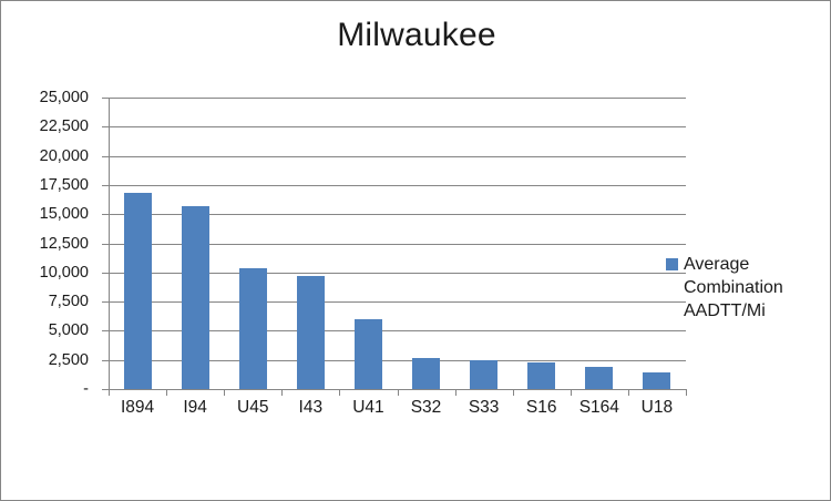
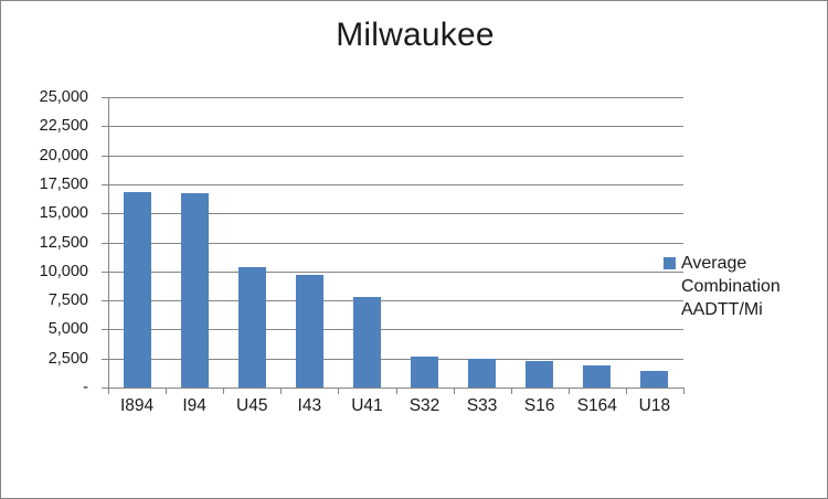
I94: 15600 -> 16700
U41: 6000 -> 7800
